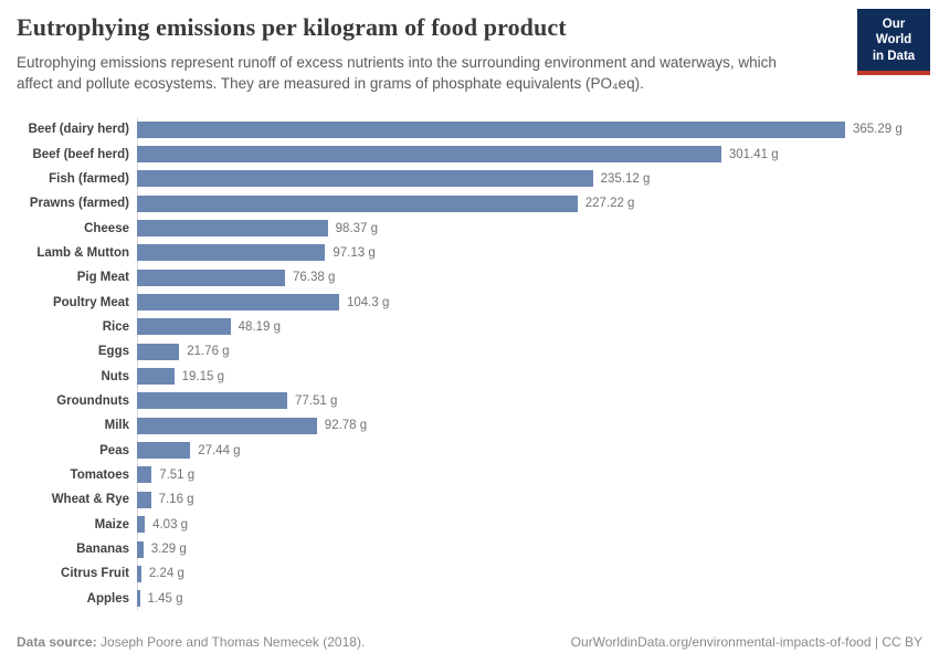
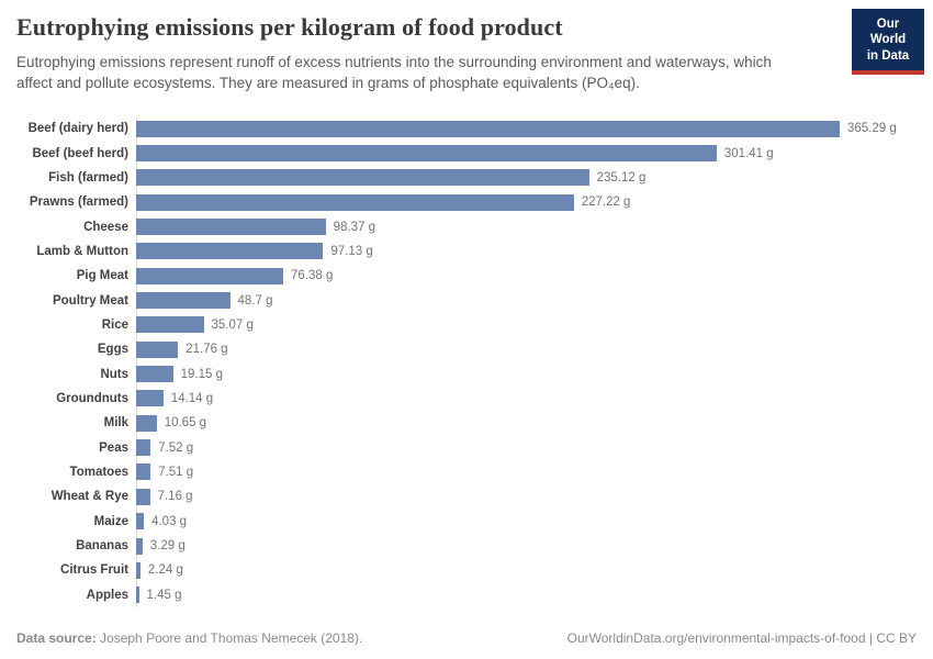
Poultry Meat: 104.3 -> 48.7
Rice: 48.19 -> 35.07
Groundnuts: 77.51 -> 14.14
Milk: 92.78 -> 10.65
Peas: 27.44 -> 7.52
